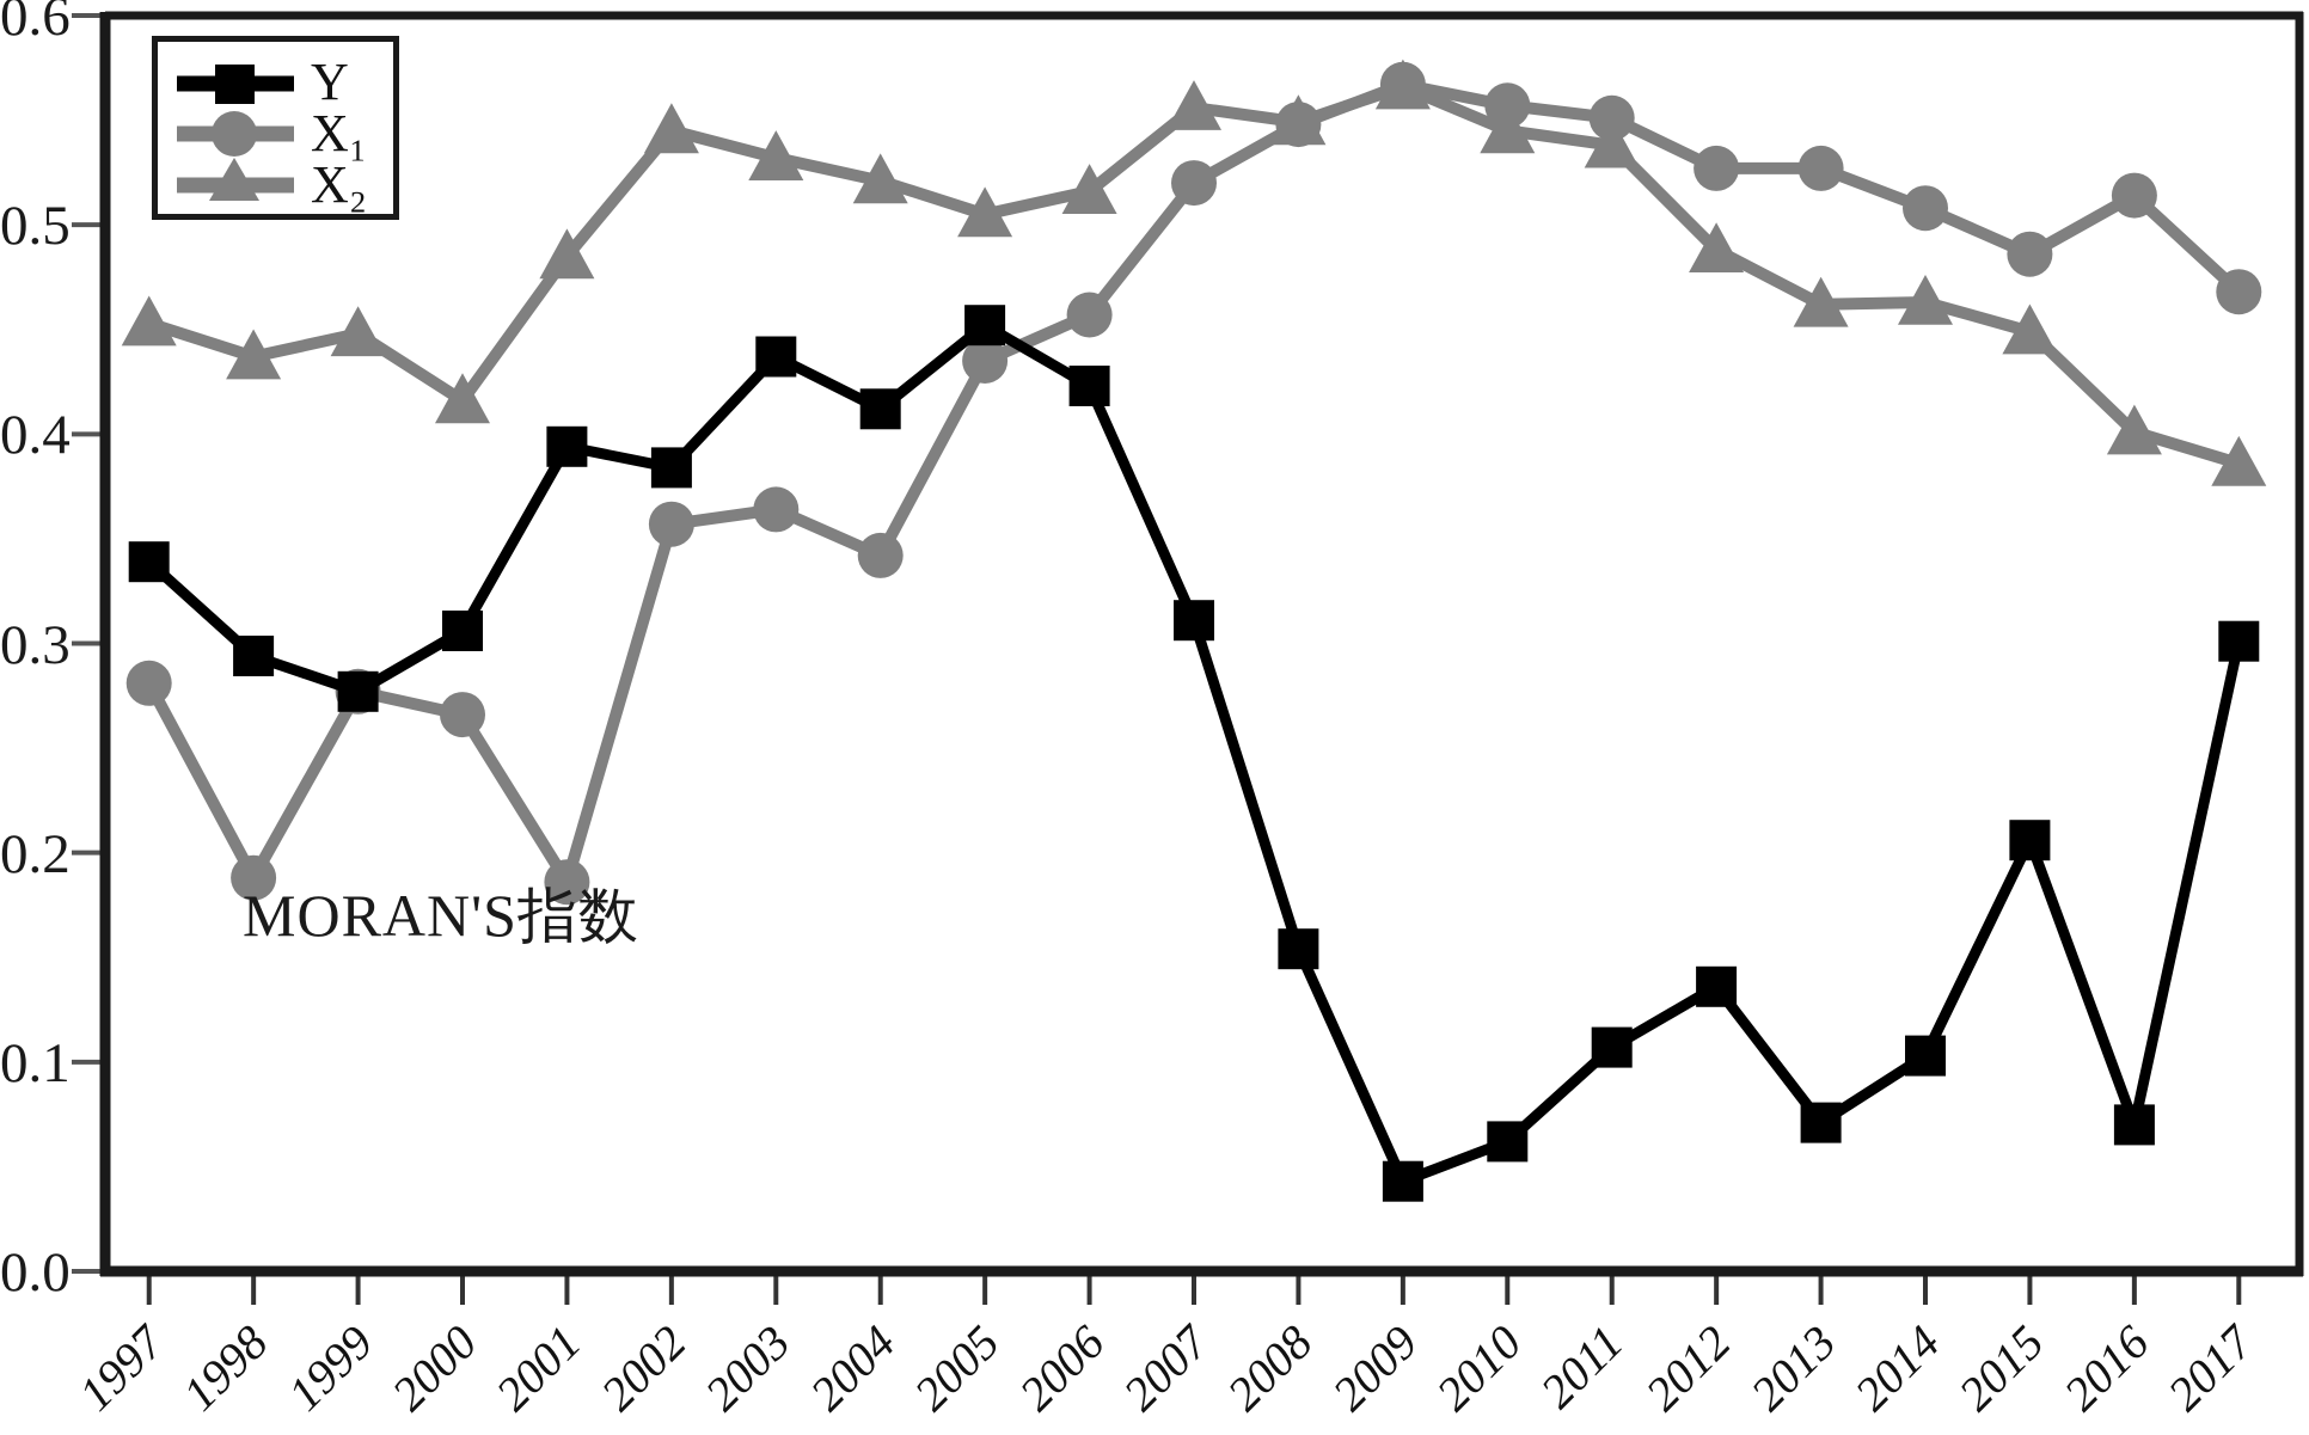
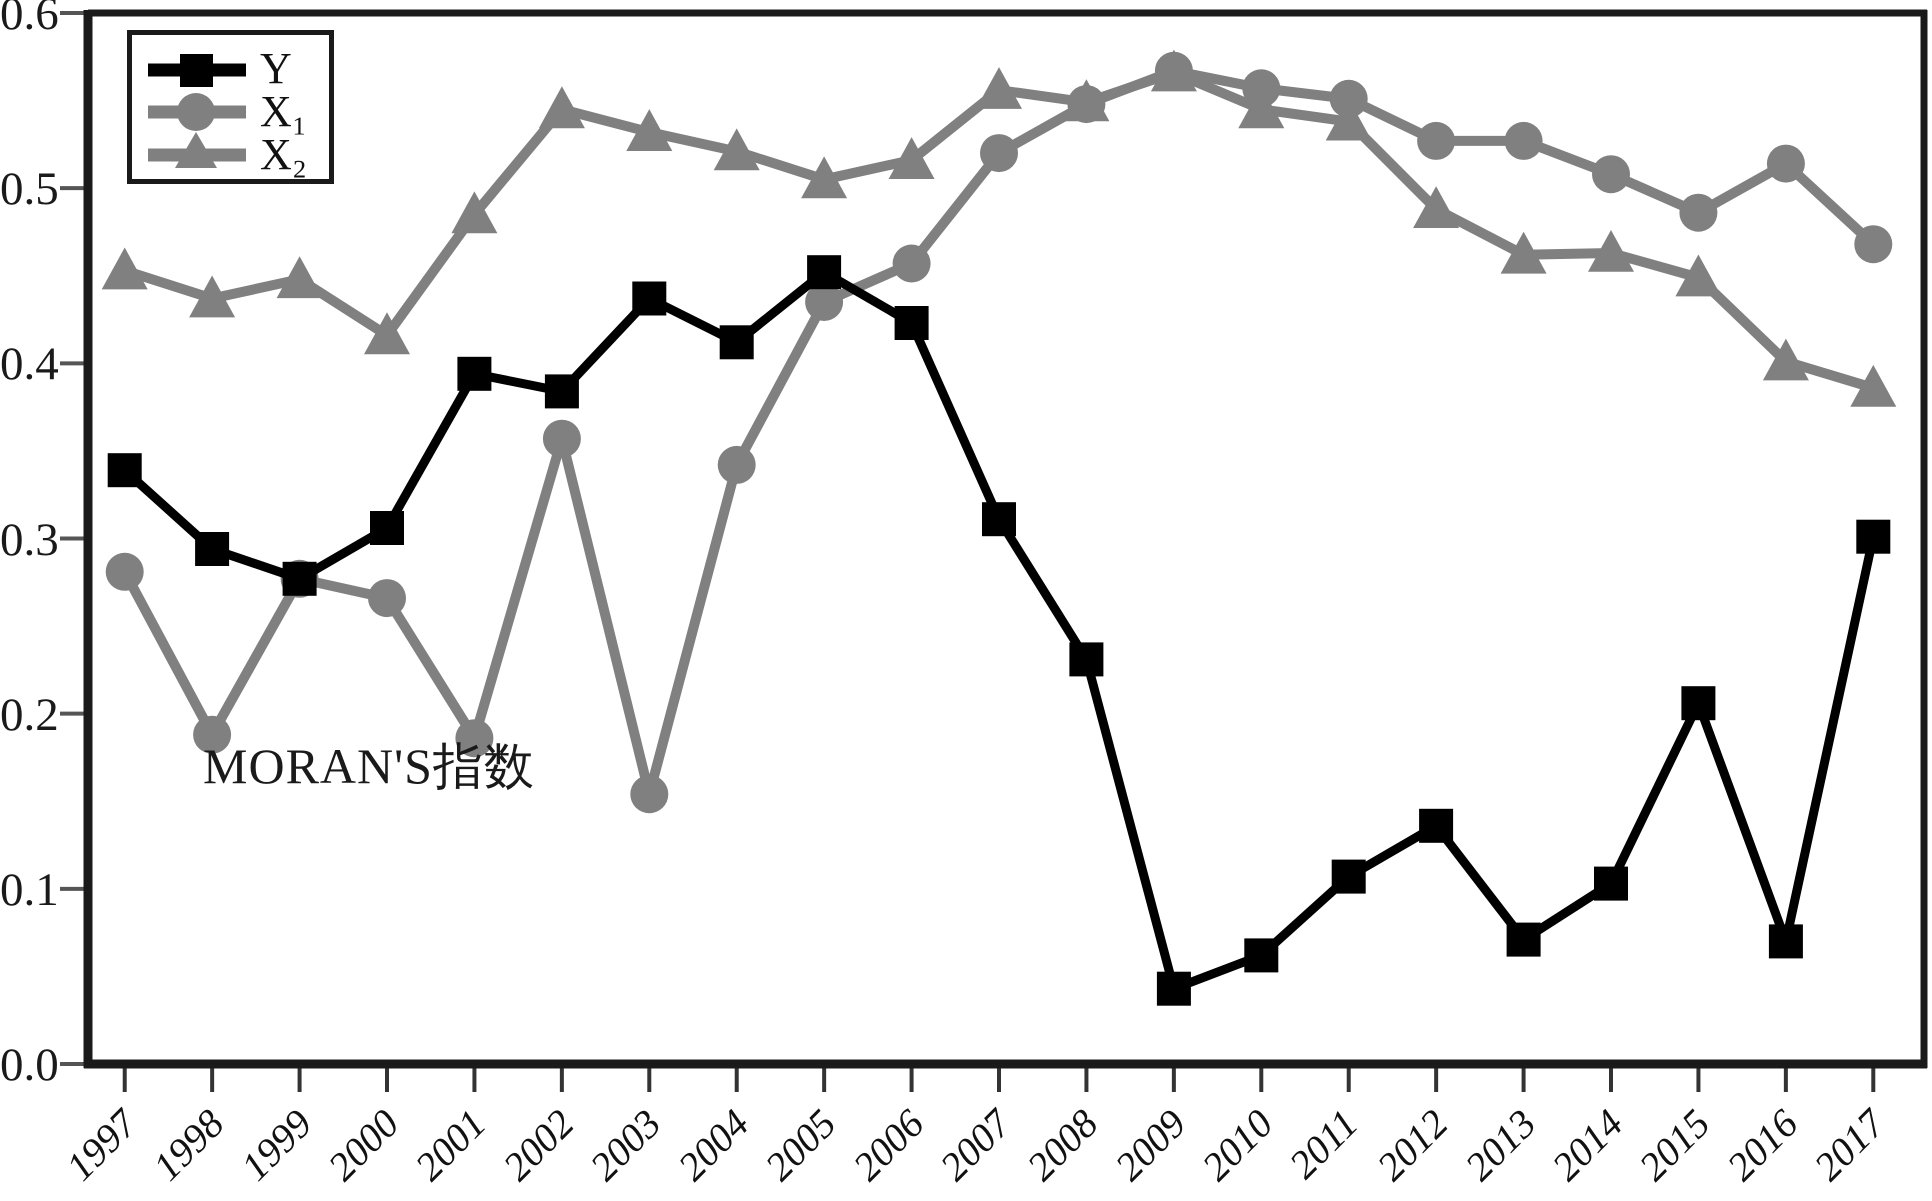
X₁/2003: 0.364 -> 0.154
Y/2008: 0.154 -> 0.231
